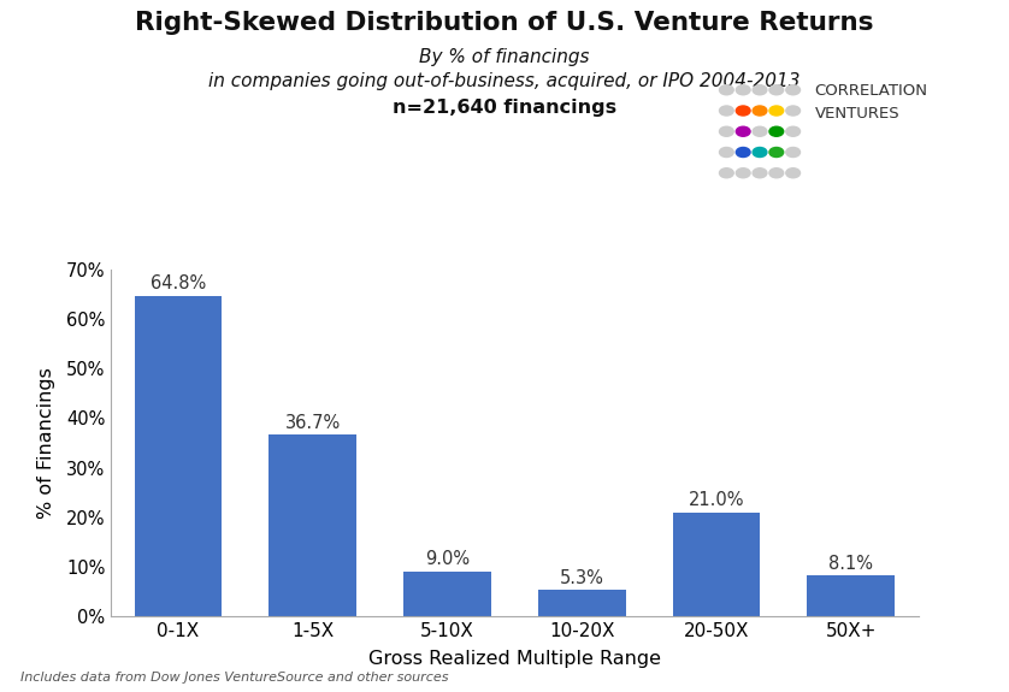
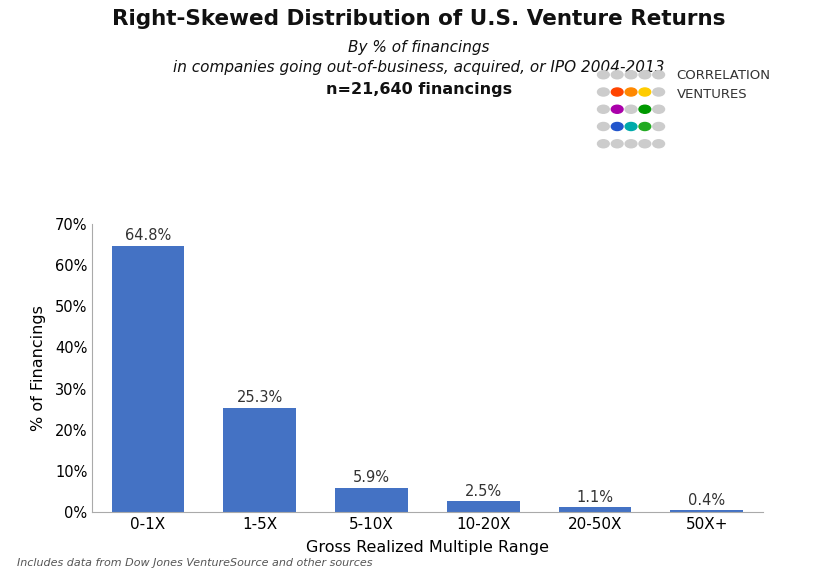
1-5X: 36.7% -> 25.3%
5-10X: 9.0% -> 5.9%
10-20X: 5.3% -> 2.5%
20-50X: 21.0% -> 1.1%
50X+: 8.1% -> 0.4%
